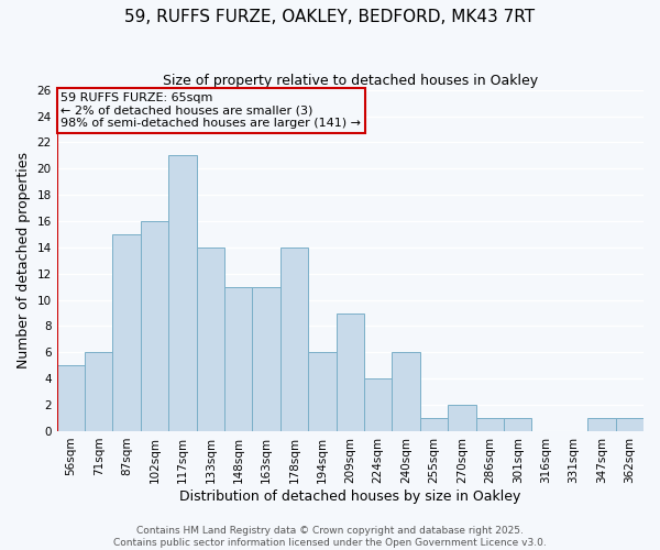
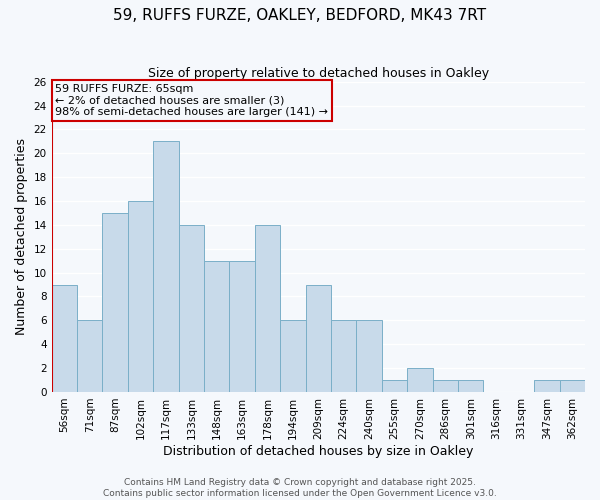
56sqm: 5 -> 9
224sqm: 4 -> 6
